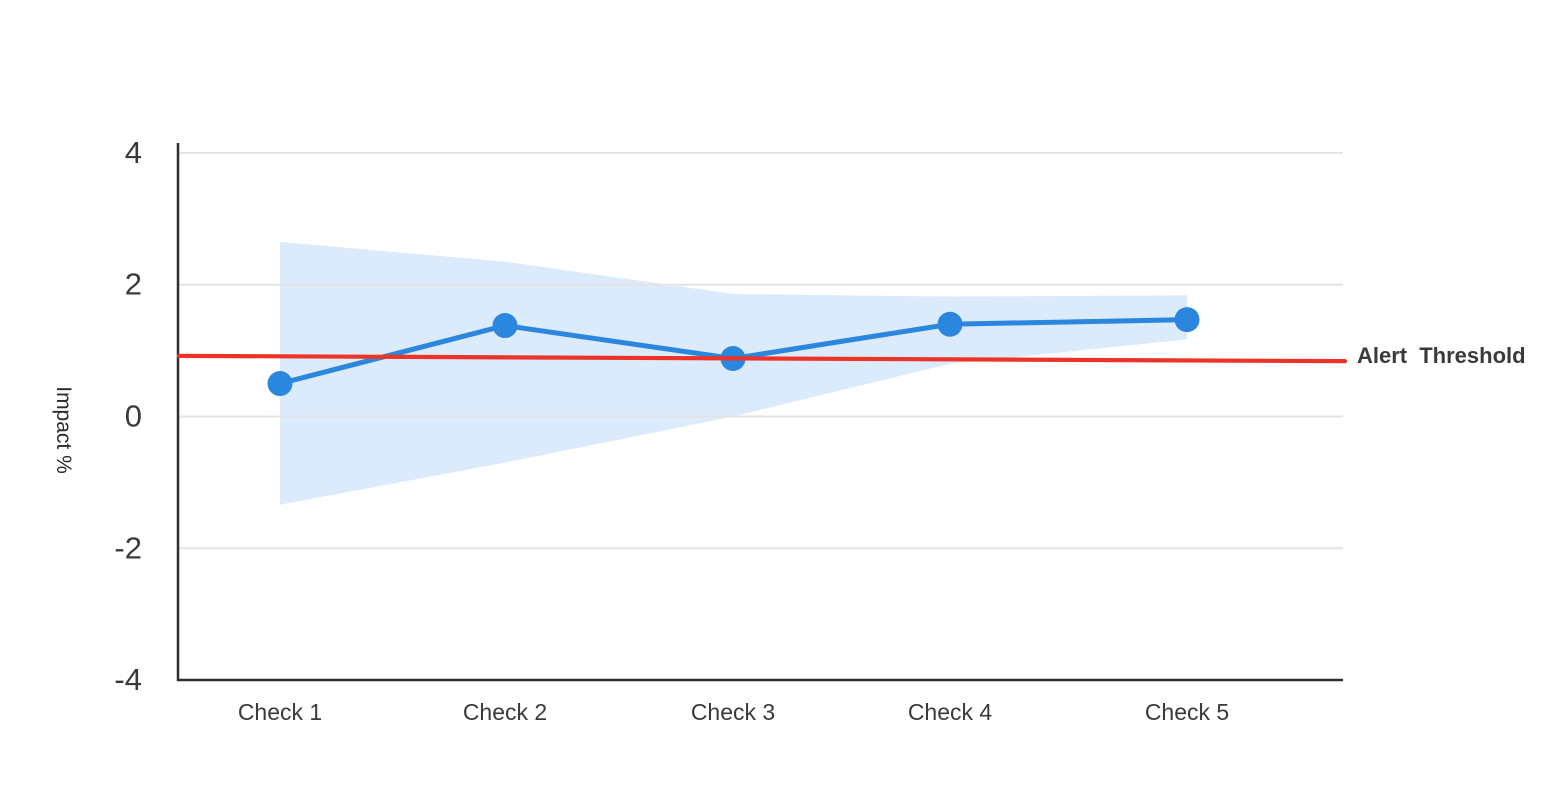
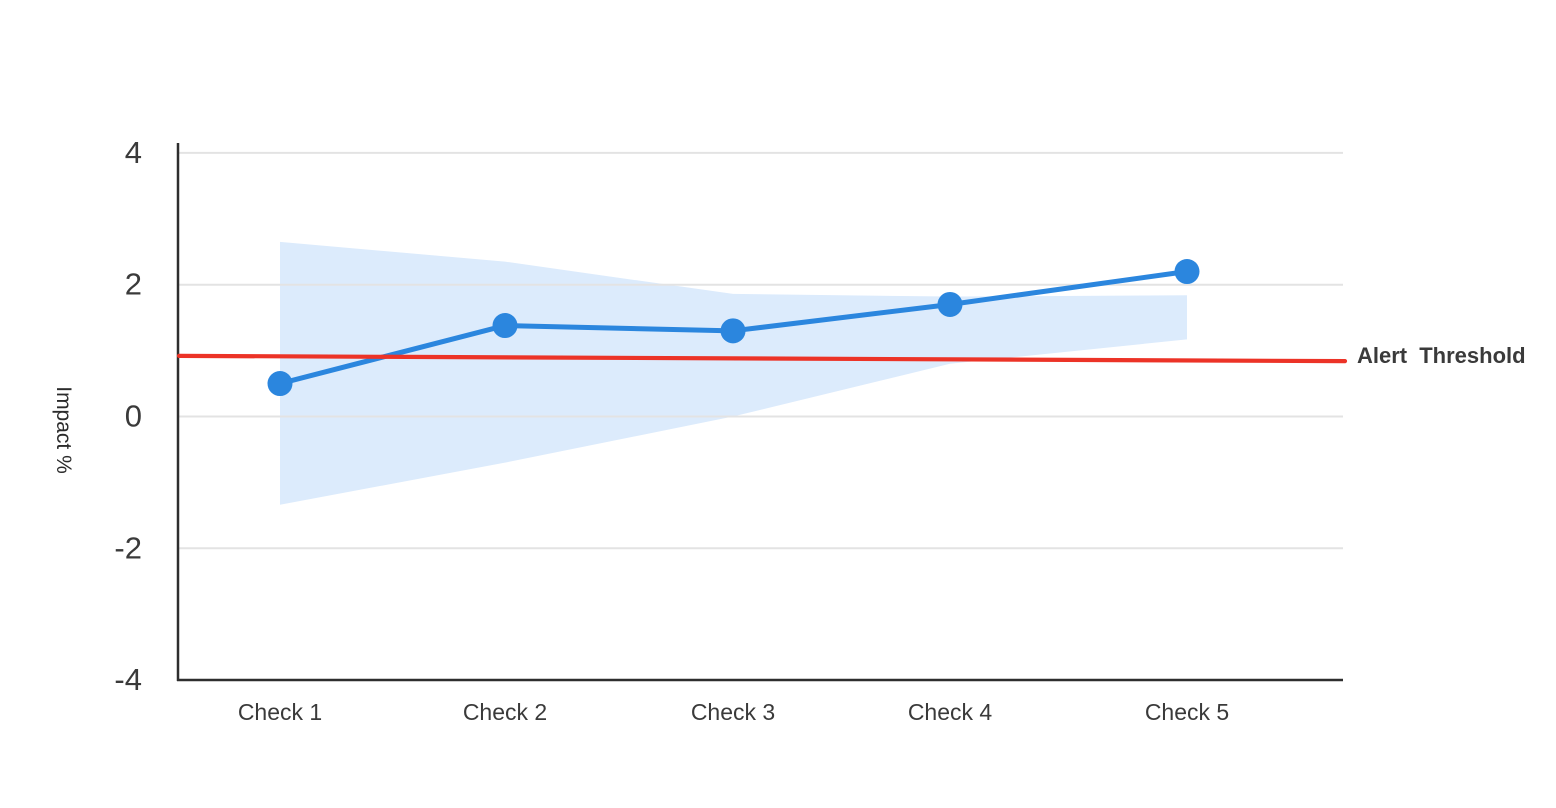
Check 3: 0.9 -> 1.3
Check 4: 1.4 -> 1.7
Check 5: 1.5 -> 2.2
